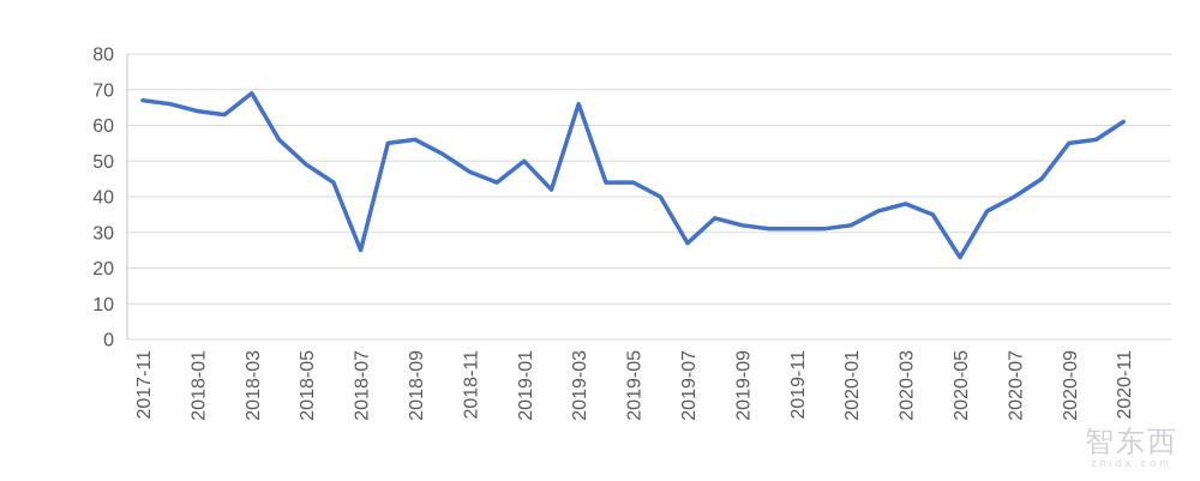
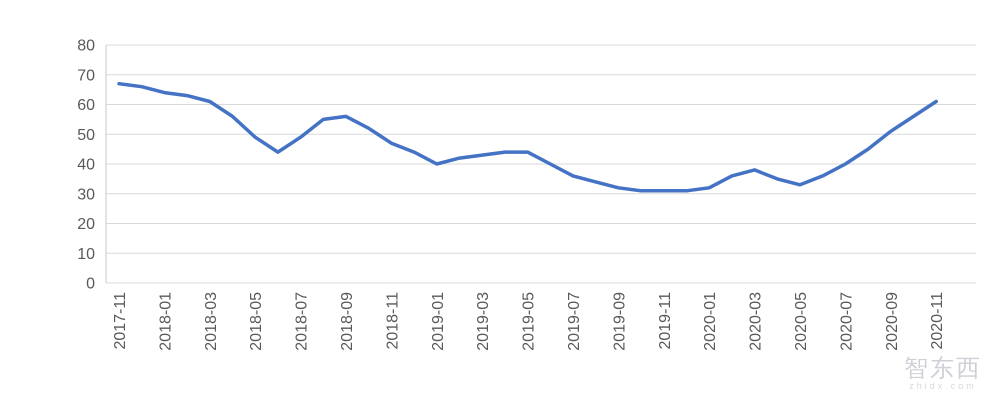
2018-03: 69 -> 61
2018-07: 25 -> 49
2019-01: 50 -> 40
2019-03: 66 -> 43
2019-07: 27 -> 36
2020-05: 23 -> 33
2020-09: 55 -> 51
